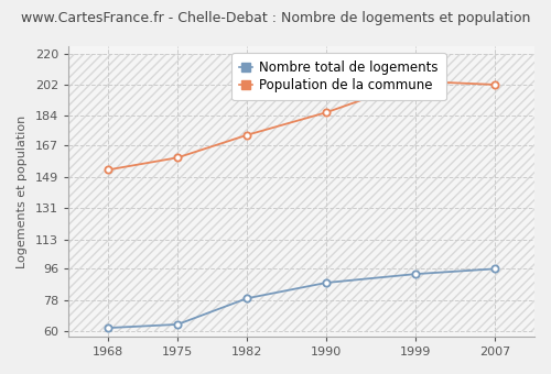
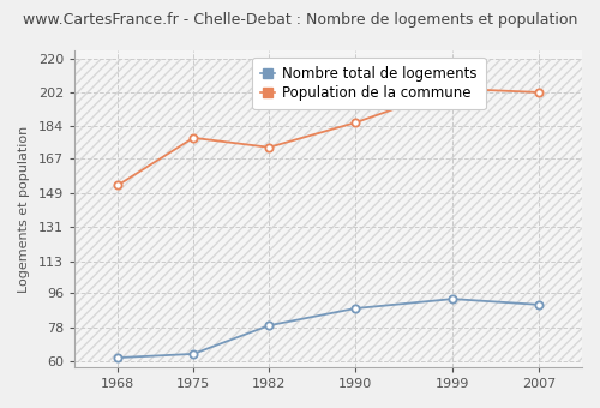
Population de la commune/1975: 160 -> 178
Nombre total de logements/2007: 96 -> 90
